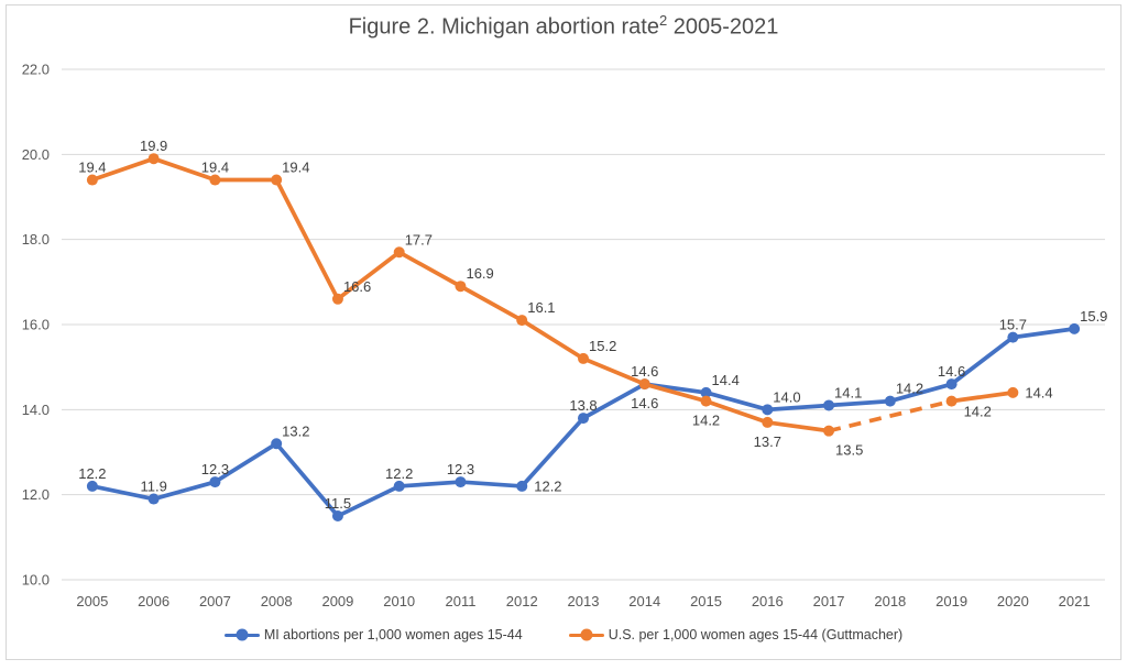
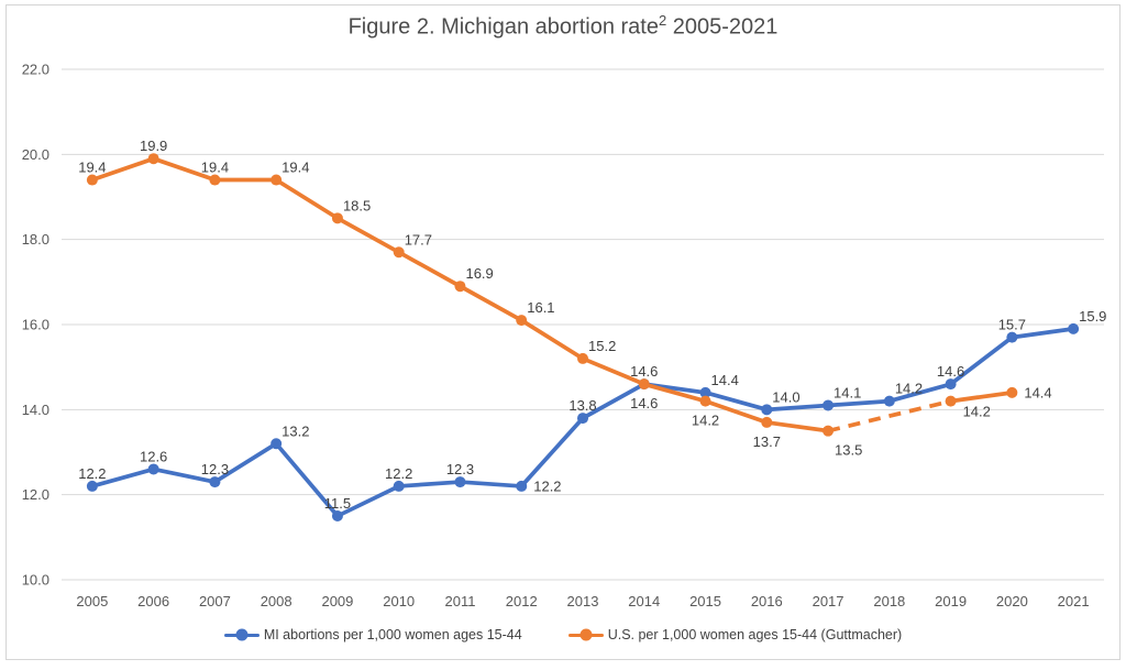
MI abortions per 1,000 women ages 15-44/2006: 11.9 -> 12.6
U.S. per 1,000 women ages 15-44 (Guttmacher)/2009: 16.6 -> 18.5
